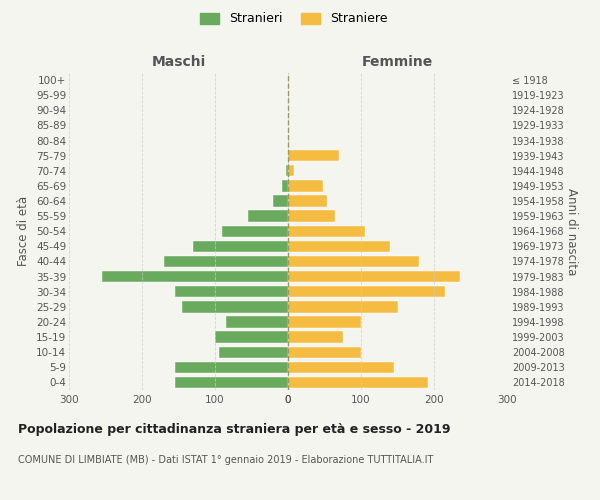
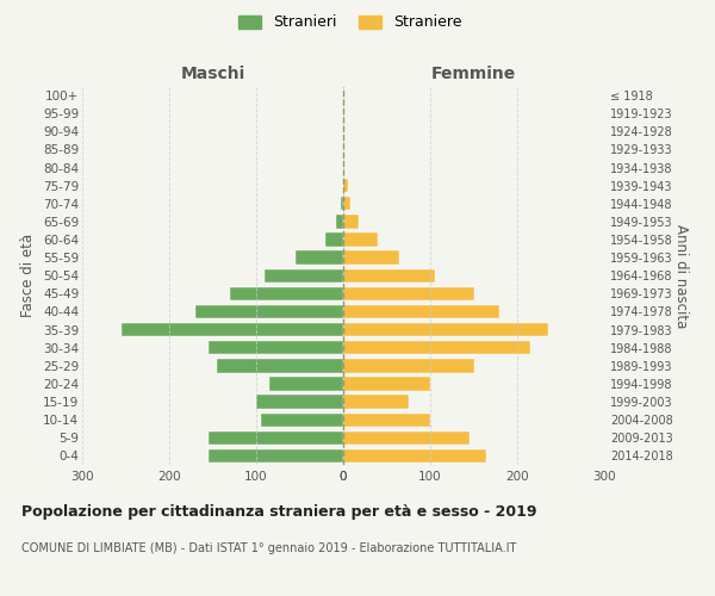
Femmine/1939-1943: 70 -> 5
Femmine/1949-1953: 48 -> 18
Femmine/1954-1958: 54 -> 40
Femmine/1969-1973: 140 -> 150
Femmine/2014-2018: 192 -> 165
